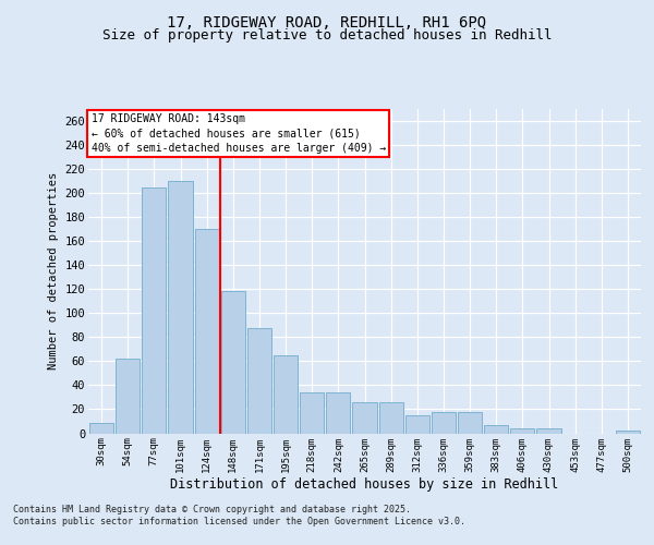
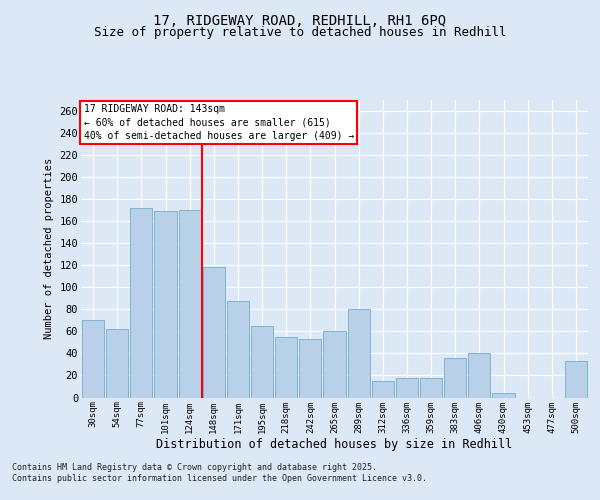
30sqm: 9 -> 70
77sqm: 205 -> 172
101sqm: 210 -> 169
218sqm: 34 -> 55
242sqm: 34 -> 53
265sqm: 26 -> 60
289sqm: 26 -> 80
383sqm: 7 -> 36
406sqm: 4 -> 40
500sqm: 2 -> 33
